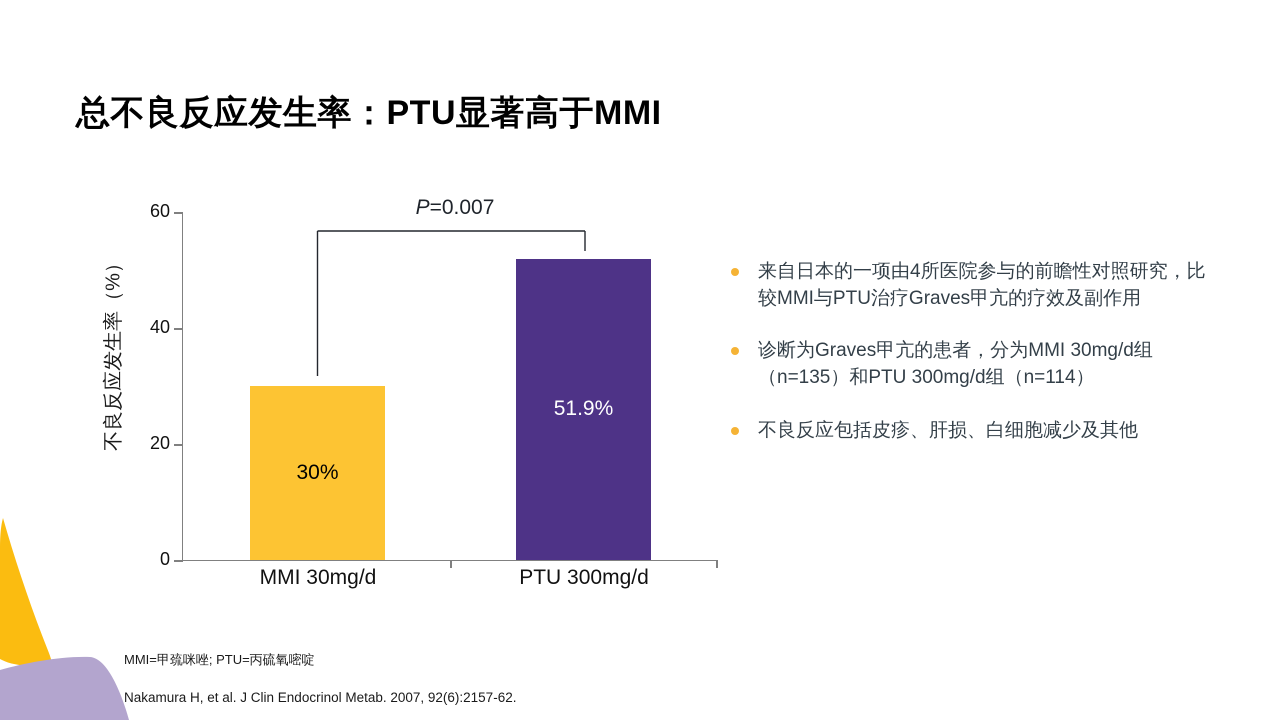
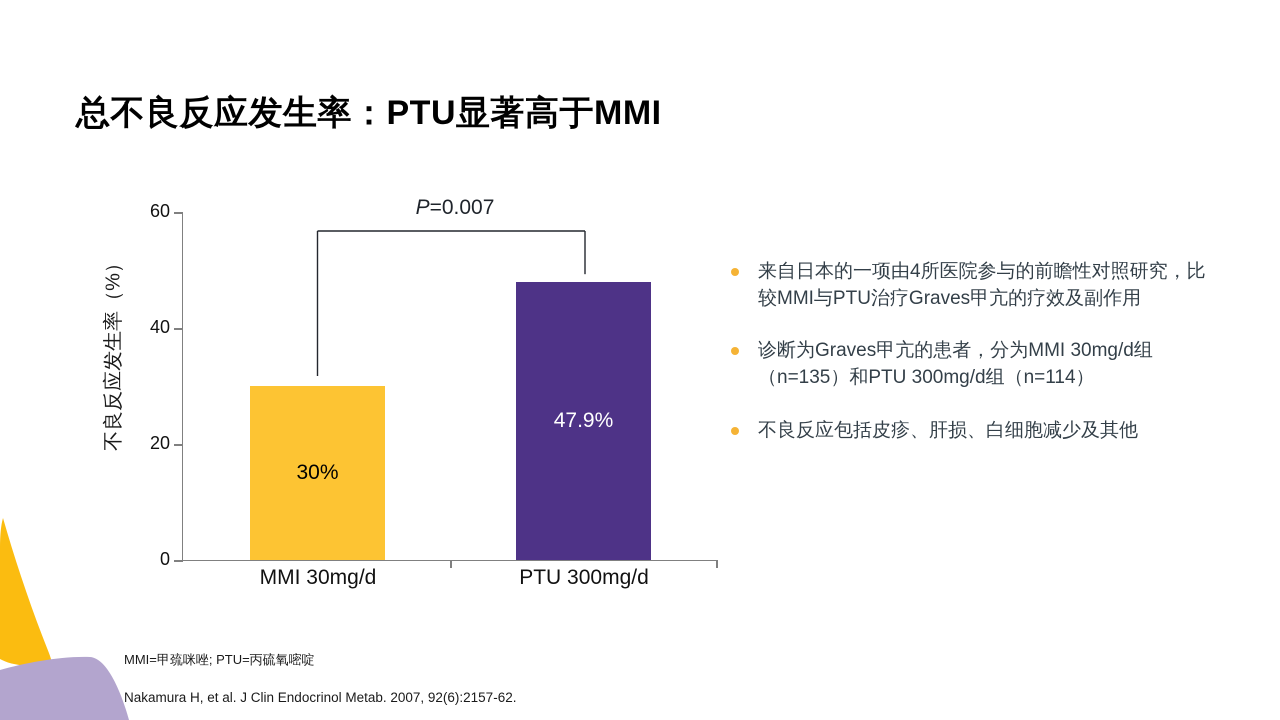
PTU 300mg/d: 51.9% -> 47.9%
